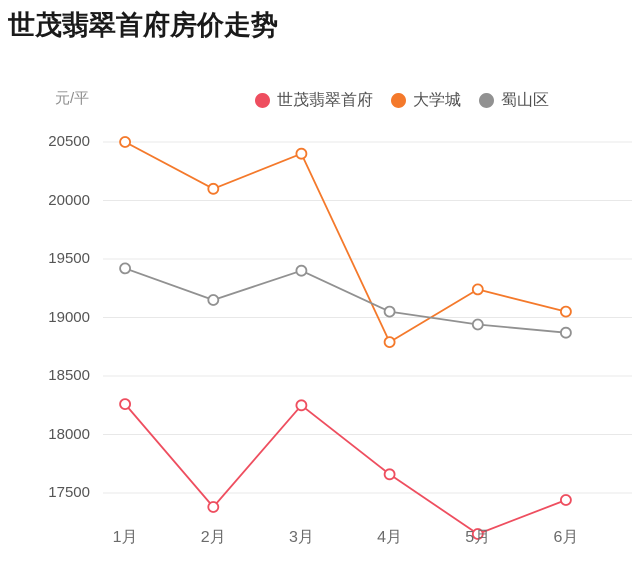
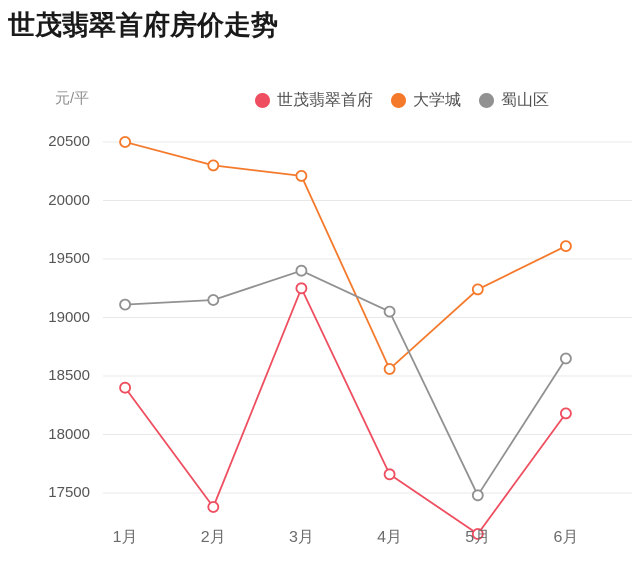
世茂翡翠首府/1月: 18260 -> 18400
蜀山区/1月: 19420 -> 19110
大学城/2月: 20100 -> 20300
世茂翡翠首府/3月: 18250 -> 19250
大学城/3月: 20400 -> 20210
大学城/4月: 18790 -> 18560
蜀山区/5月: 18940 -> 17480
世茂翡翠首府/6月: 17440 -> 18180
大学城/6月: 19050 -> 19610
蜀山区/6月: 18870 -> 18650
